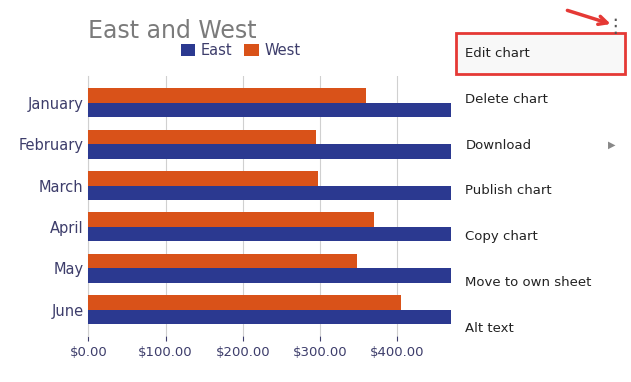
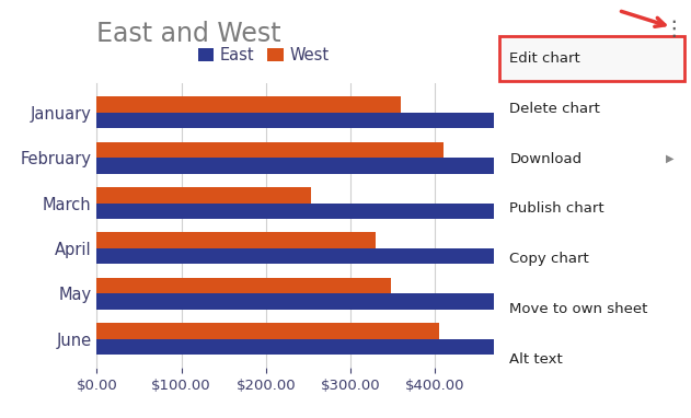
West/February: $295 -> $410
West/March: $298 -> $254
West/April: $370 -> $330
